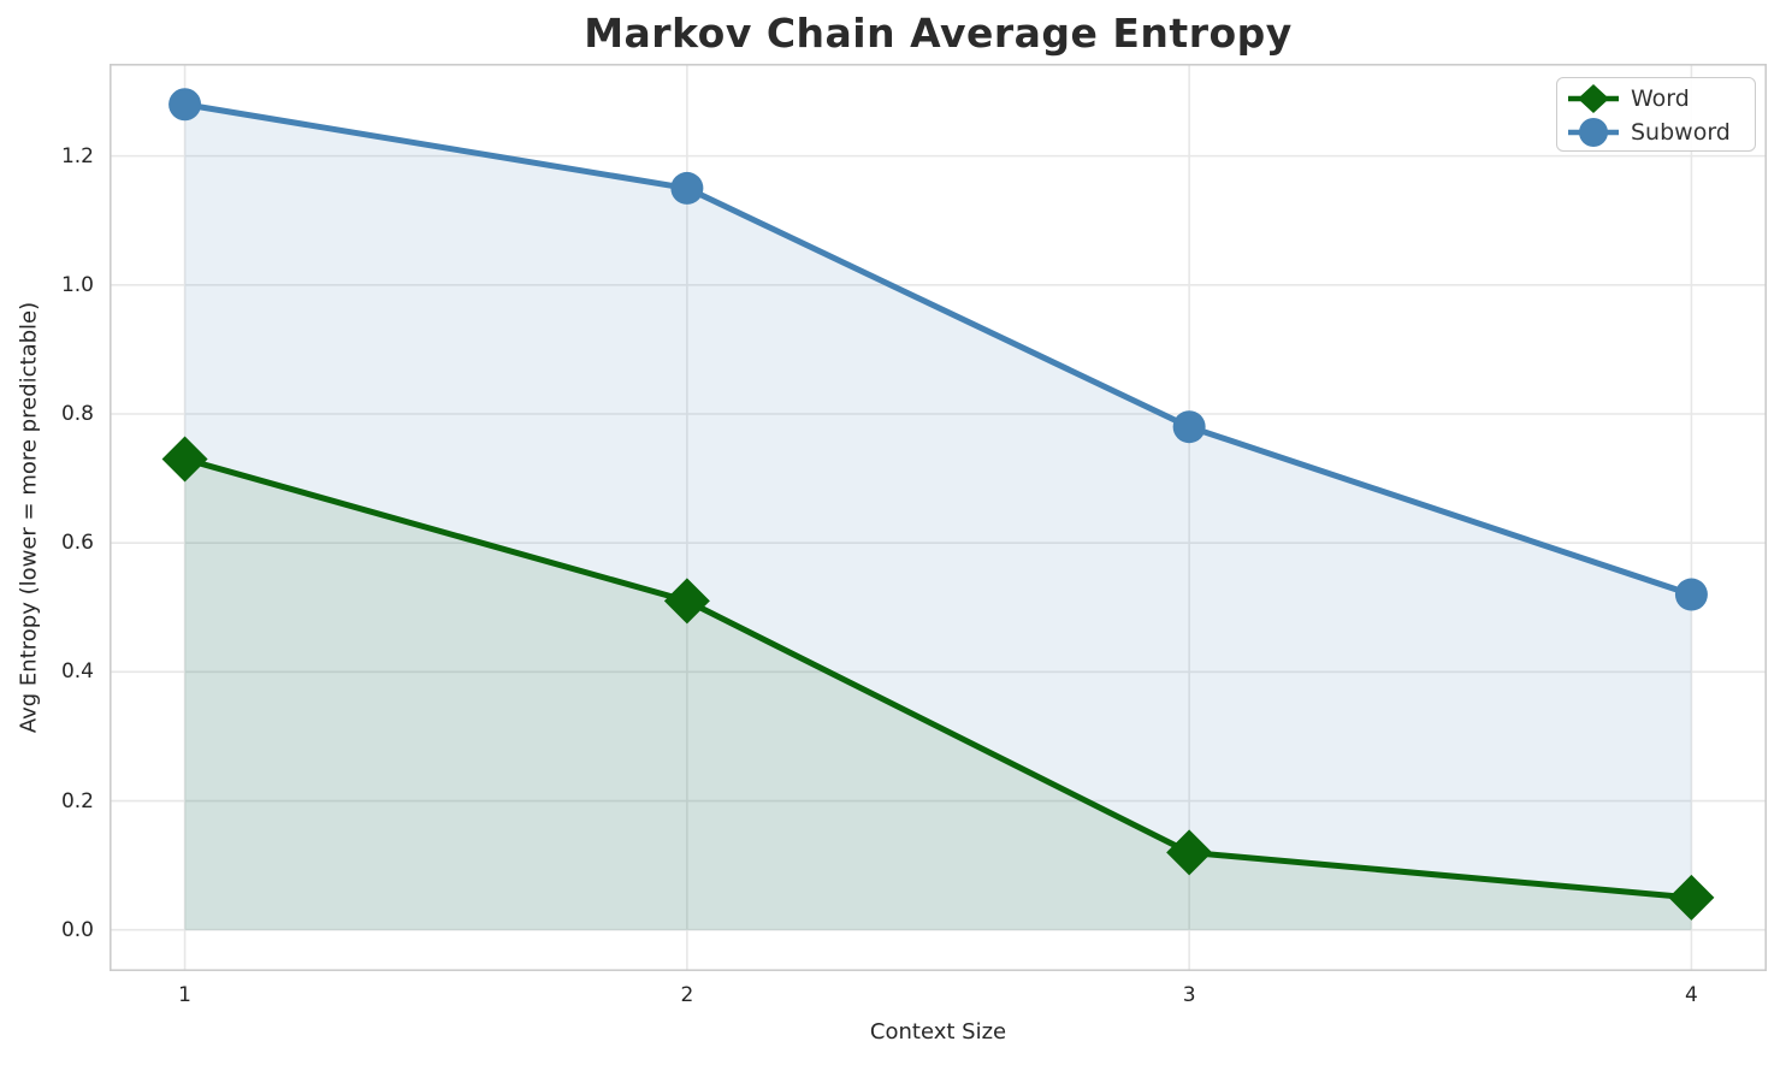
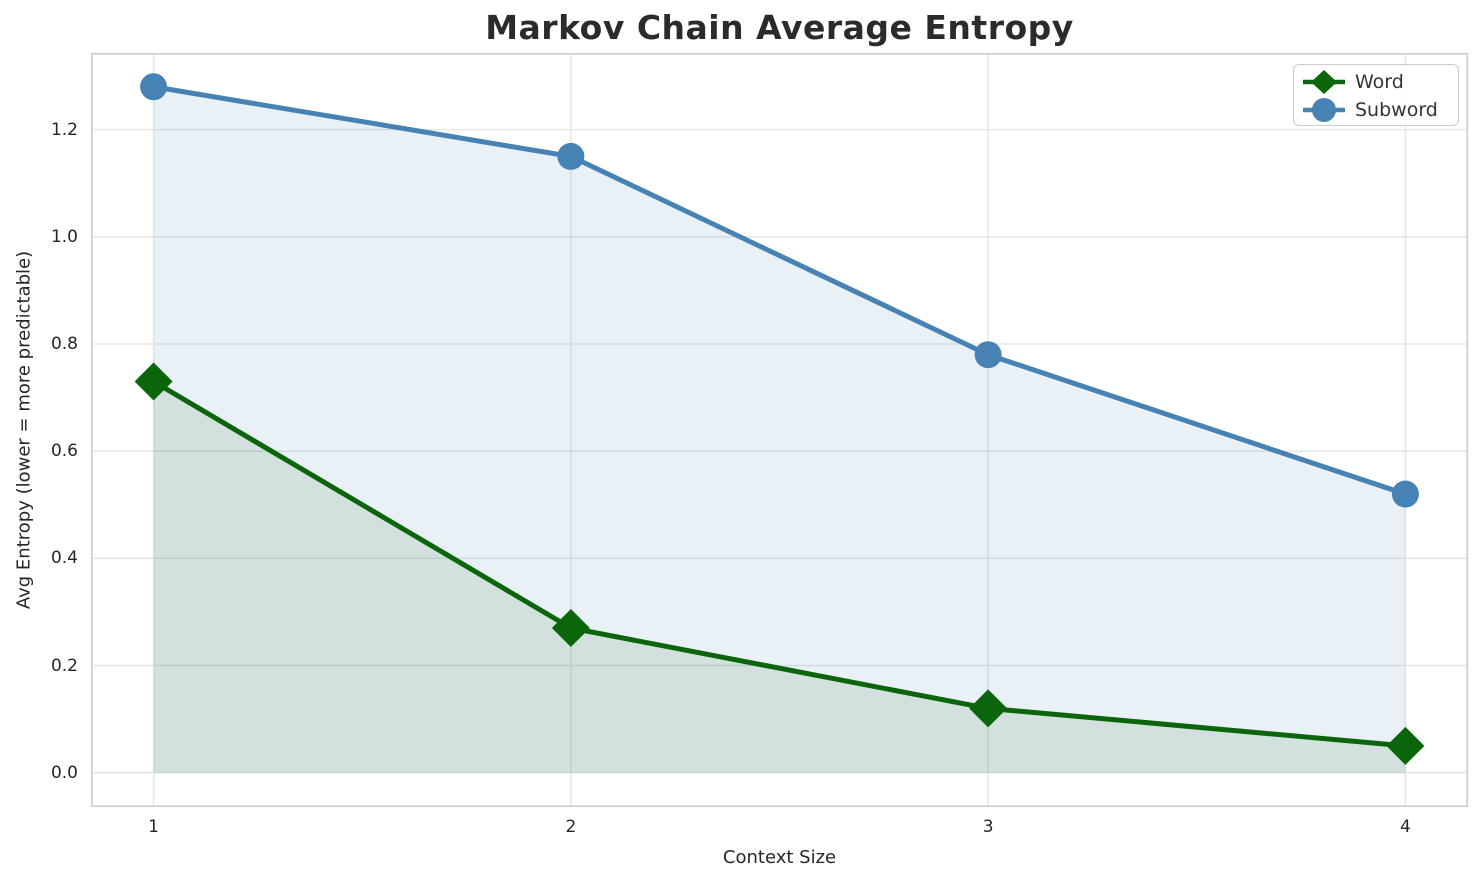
Word/2: 0.51 -> 0.27
